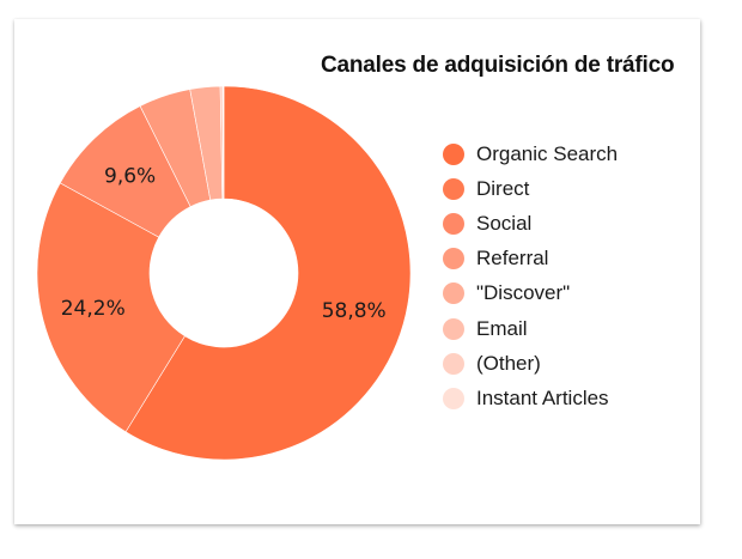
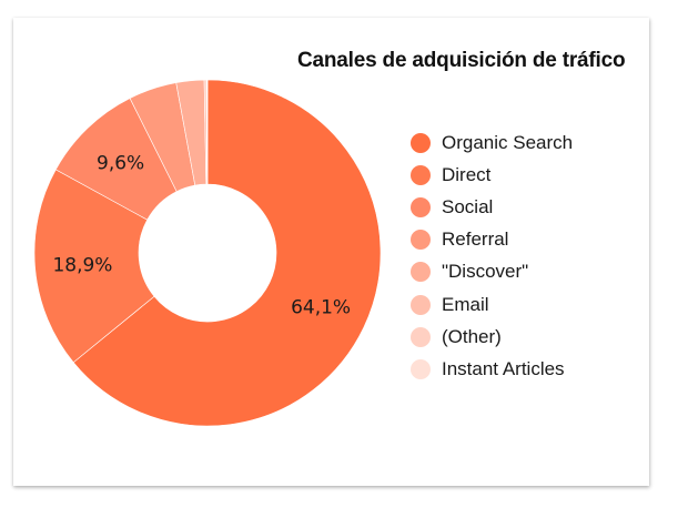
Organic Search: 58,8% -> 64,1%
Direct: 24,2% -> 18,9%
